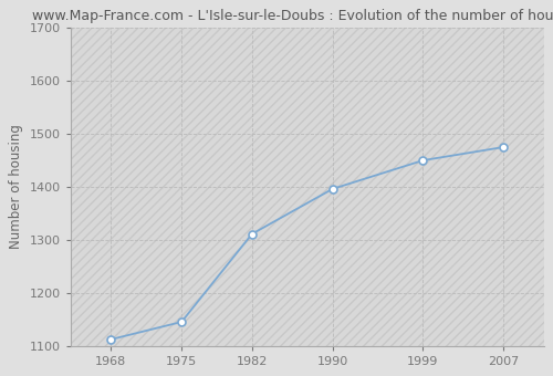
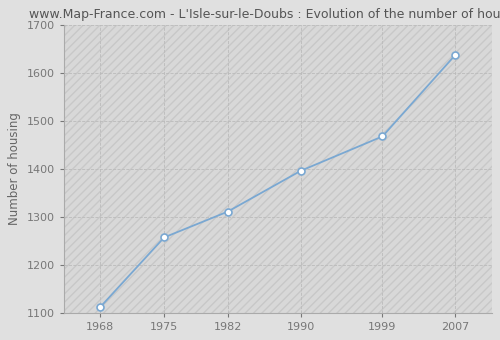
1975: 1145 -> 1257
1999: 1450 -> 1468
2007: 1475 -> 1638
